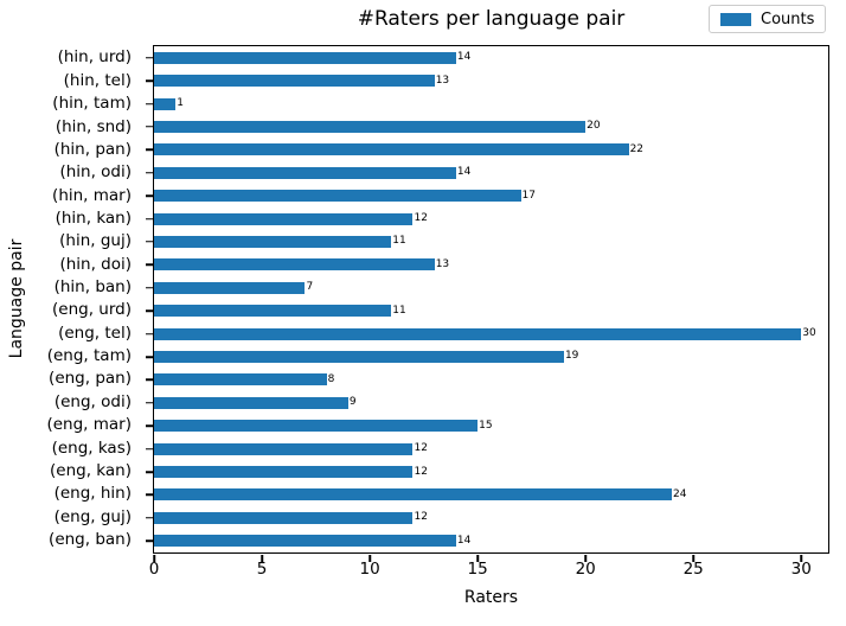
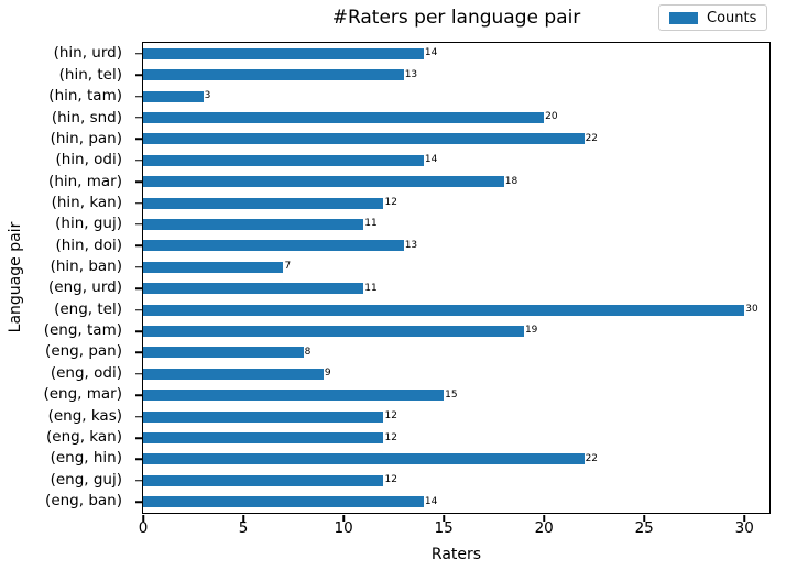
(hin, tam): 1 -> 3
(hin, mar): 17 -> 18
(eng, hin): 24 -> 22
